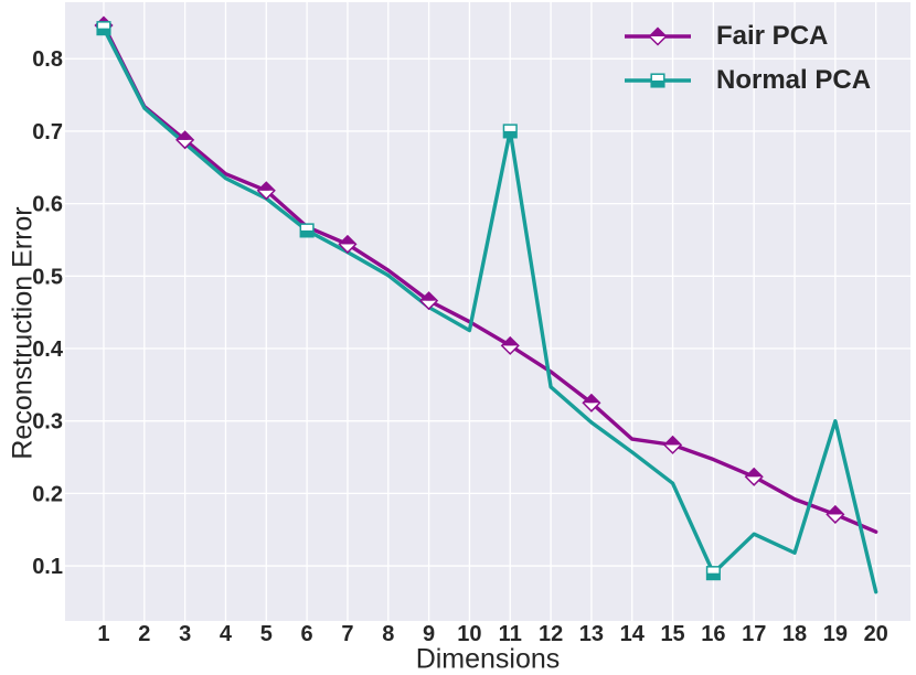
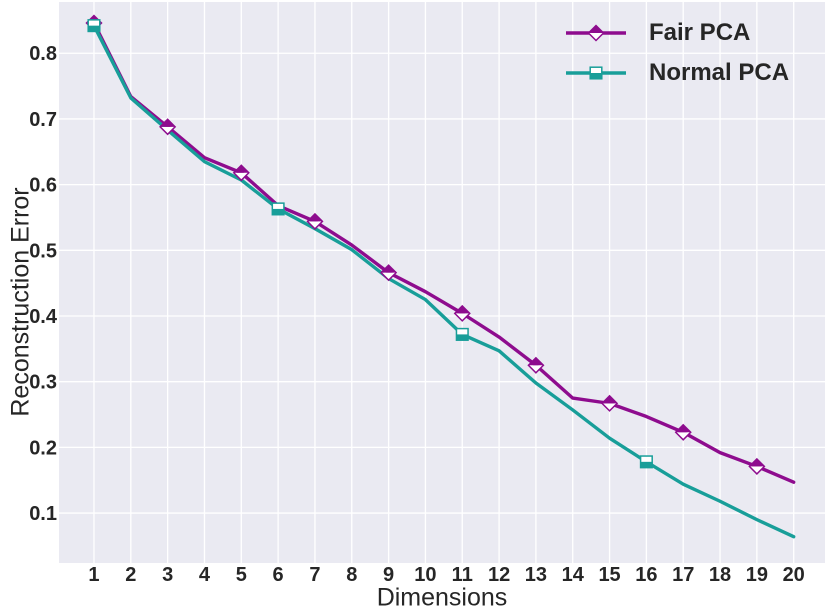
Normal PCA/11: 0.70 -> 0.37
Normal PCA/16: 0.09 -> 0.18
Normal PCA/19: 0.30 -> 0.09
